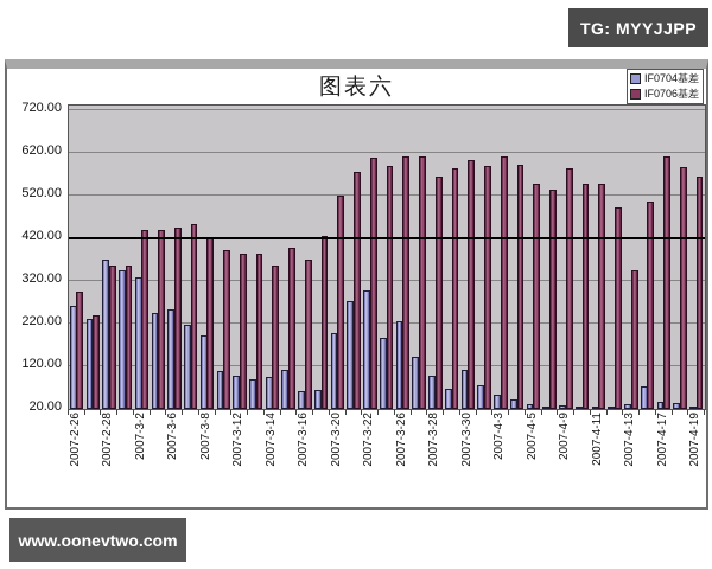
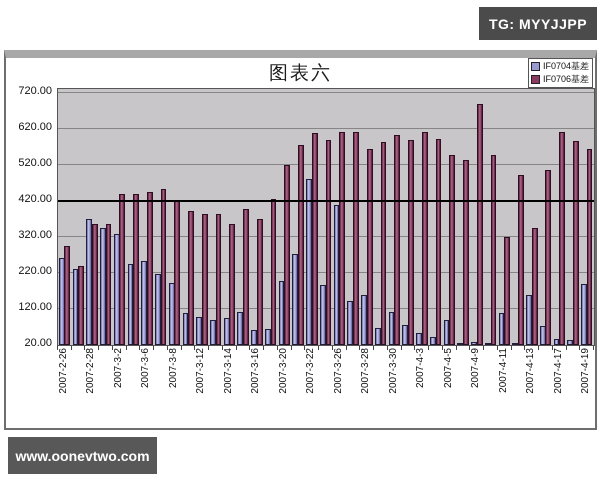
IF0704基差/2007-3-22: 300 -> 480
IF0704基差/2007-3-26: 220 -> 410
IF0704基差/2007-3-28: 100 -> 160
IF0704基差/2007-4-5: 30 -> 90
IF0706基差/2007-4-9: 580 -> 690
IF0704基差/2007-4-11: 20 -> 110
IF0706基差/2007-4-11: 550 -> 320
IF0704基差/2007-4-13: 30 -> 160
IF0704基差/2007-4-19: 20 -> 190
